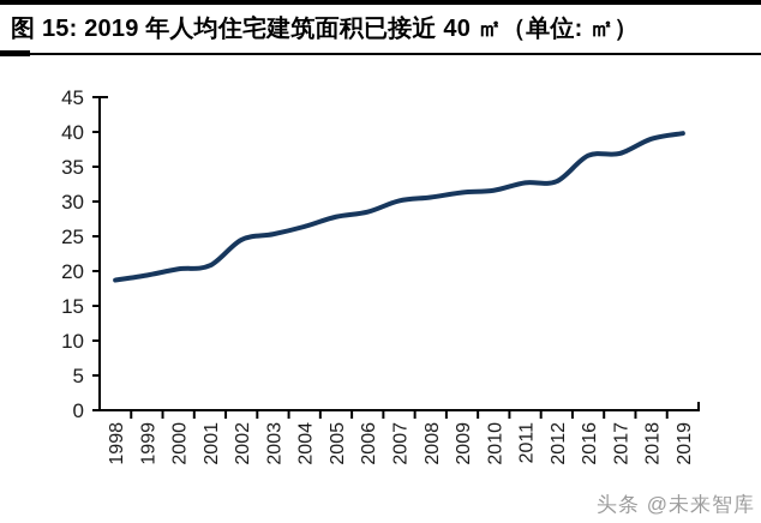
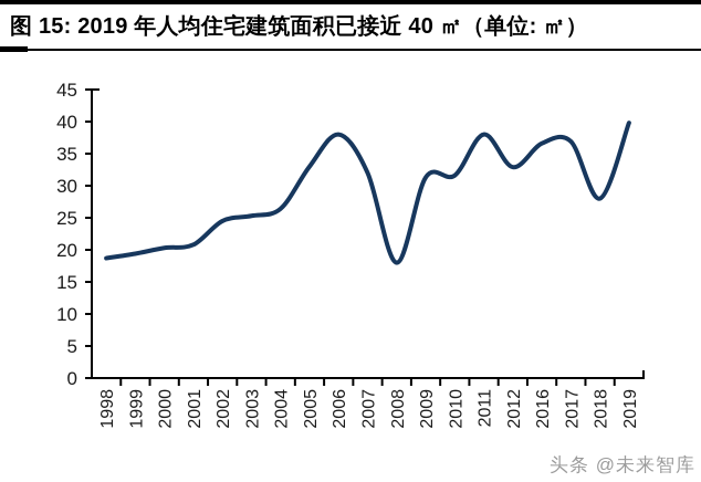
2005: 28 -> 33
2006: 28 -> 38
2007: 30 -> 32
2008: 31 -> 18
2011: 33 -> 38
2018: 39 -> 28
